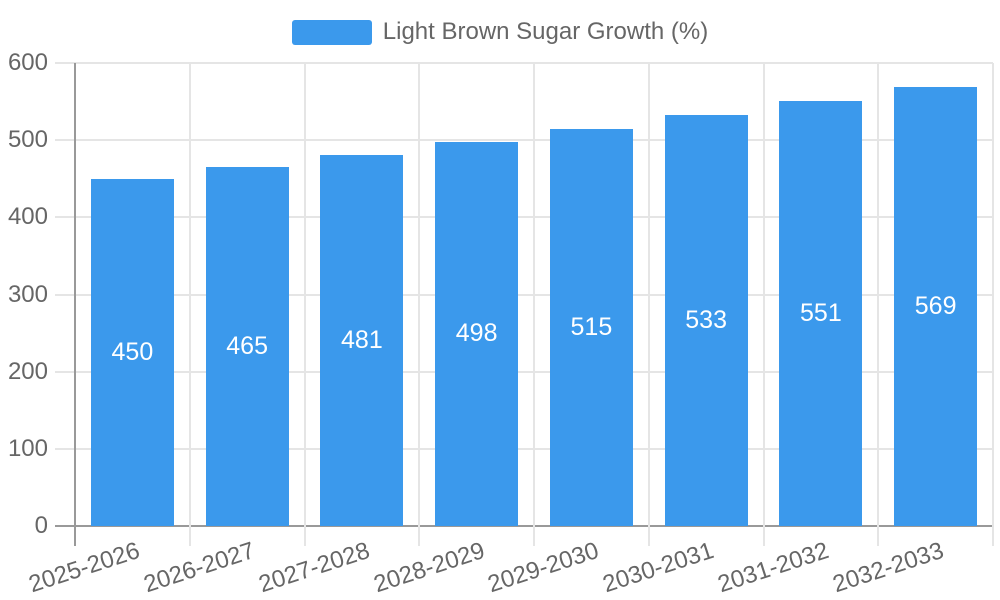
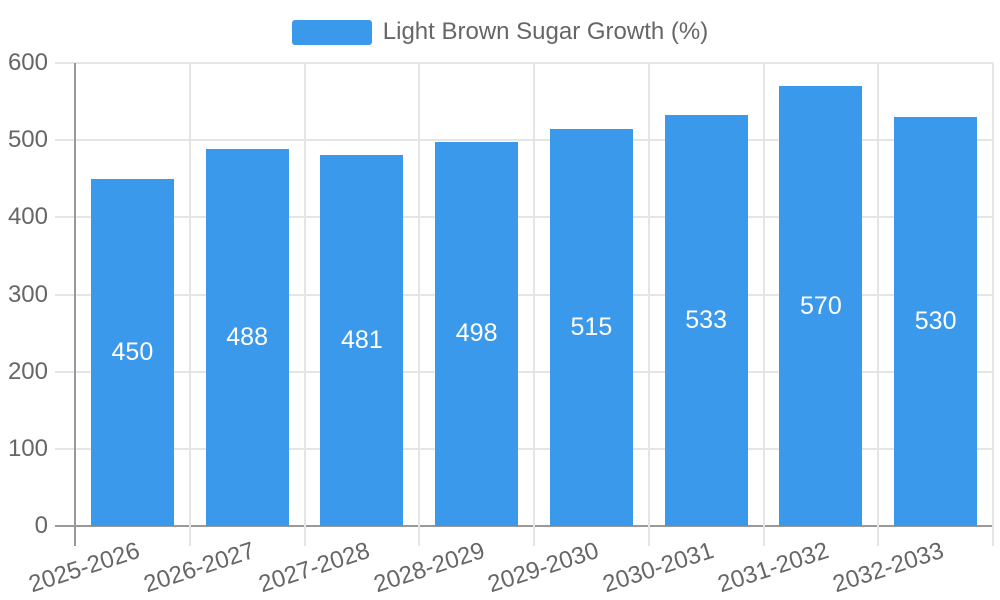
2026-2027: 465 -> 488
2031-2032: 551 -> 570
2032-2033: 569 -> 530
